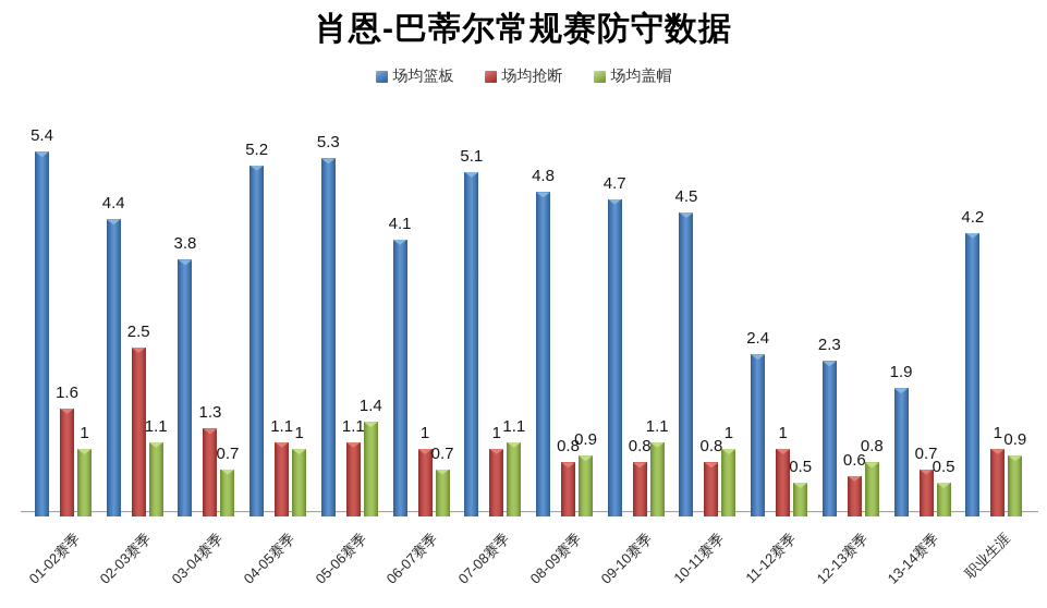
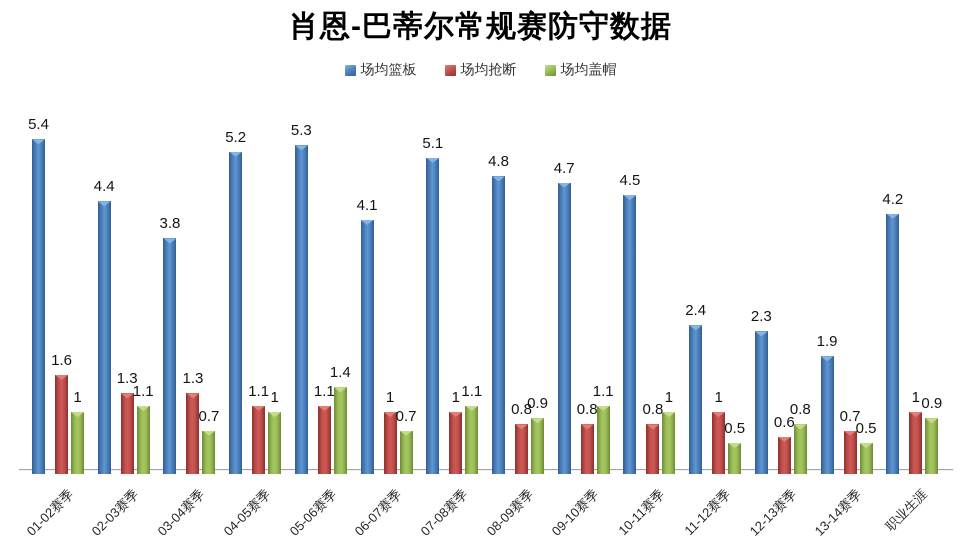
场均抢断/02-03赛季: 2.5 -> 1.3
